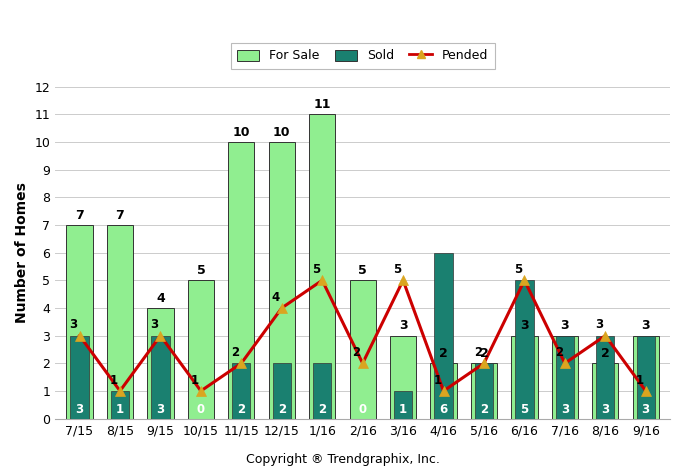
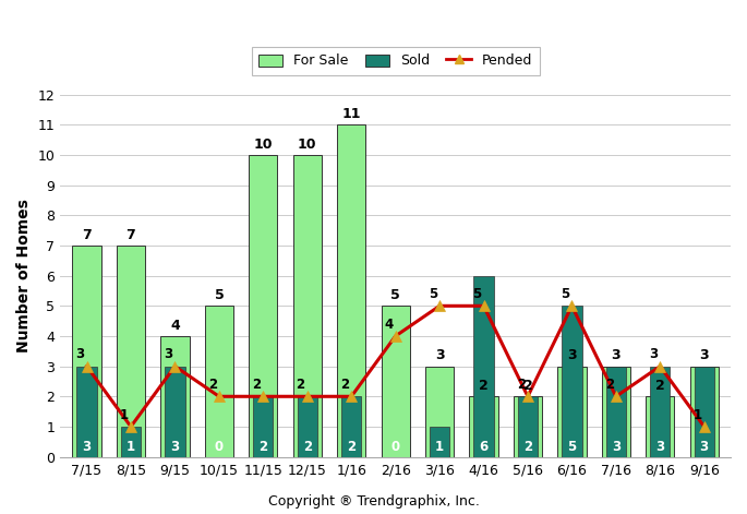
Pended/10/15: 1 -> 2
Pended/12/15: 4 -> 2
Pended/1/16: 5 -> 2
Pended/2/16: 2 -> 4
Pended/4/16: 1 -> 5
